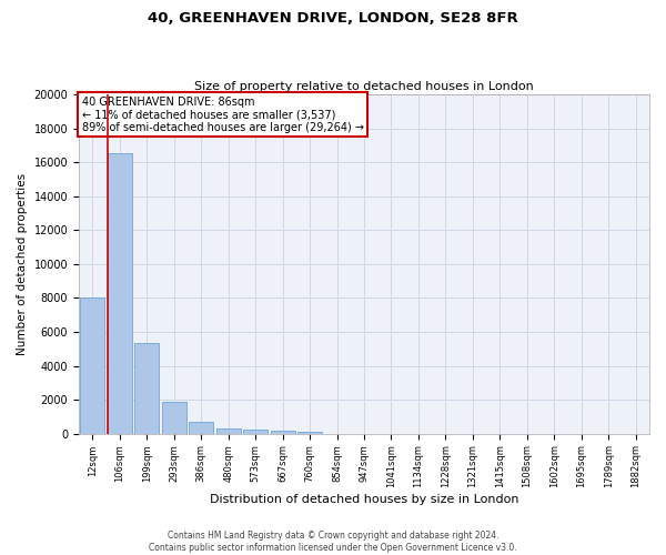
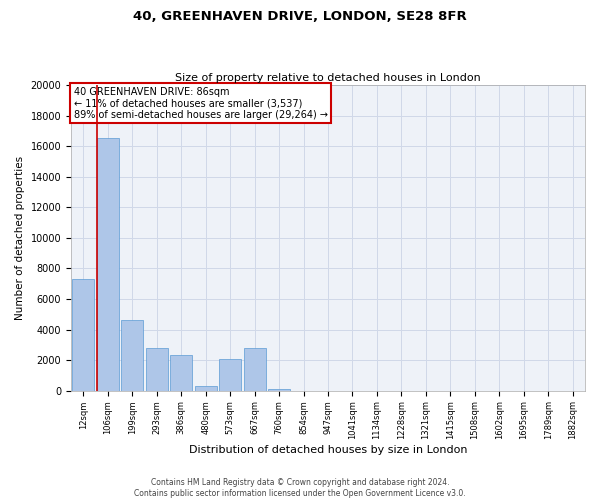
12sqm: 8000 -> 7300
199sqm: 5400 -> 4600
293sqm: 1800 -> 2800
386sqm: 700 -> 2300
573sqm: 200 -> 2100
667sqm: 200 -> 2800
